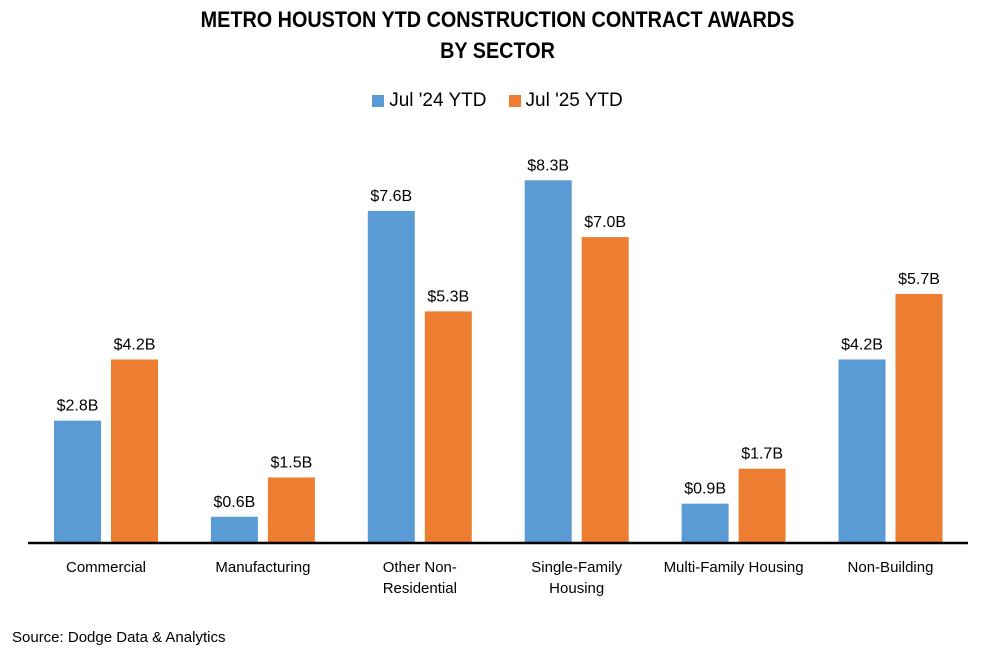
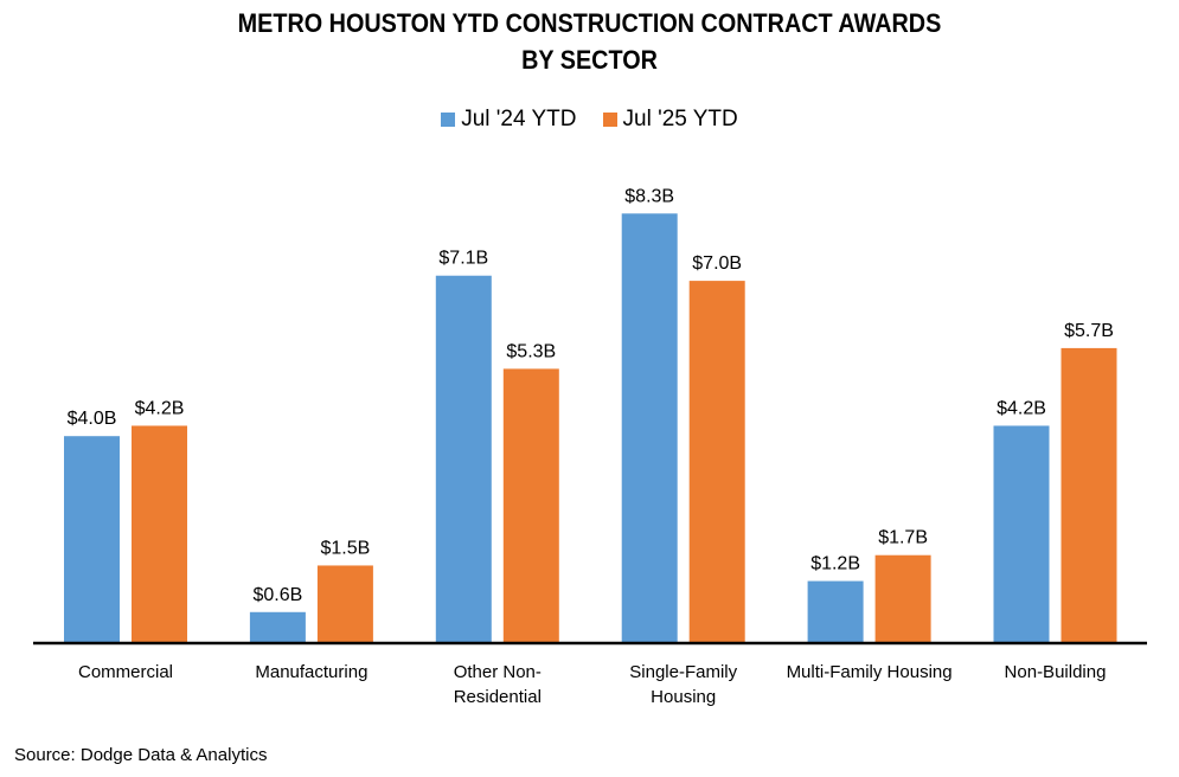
Jul '24 YTD/Commercial: $2.8B -> $4.0B
Jul '24 YTD/Other Non-Residential: $7.6B -> $7.1B
Jul '24 YTD/Multi-Family Housing: $0.9B -> $1.2B
